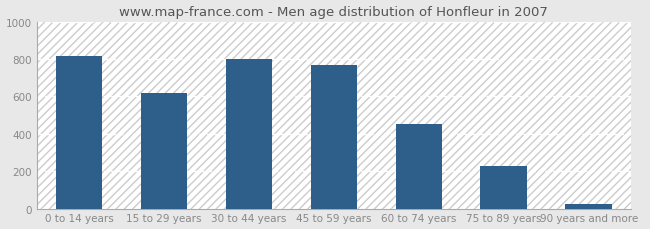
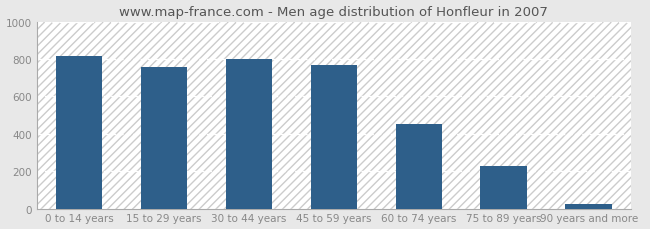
15 to 29 years: 620 -> 760
